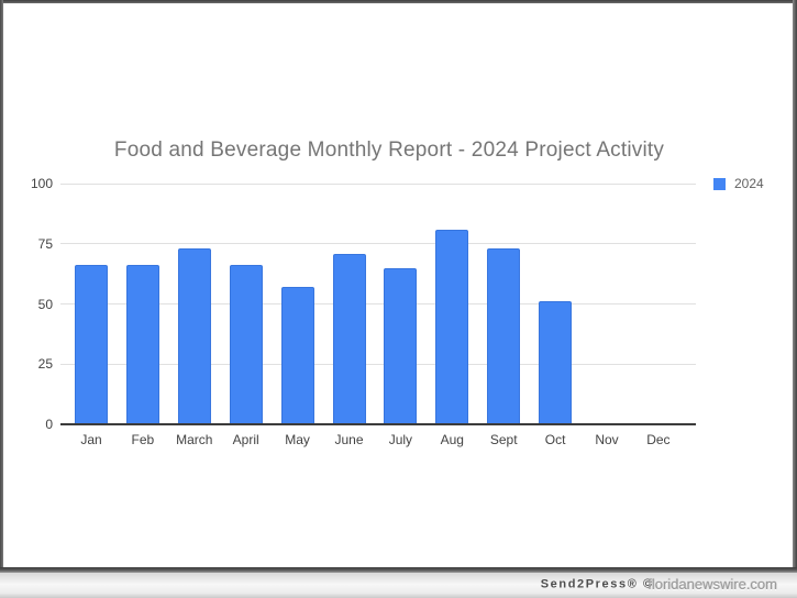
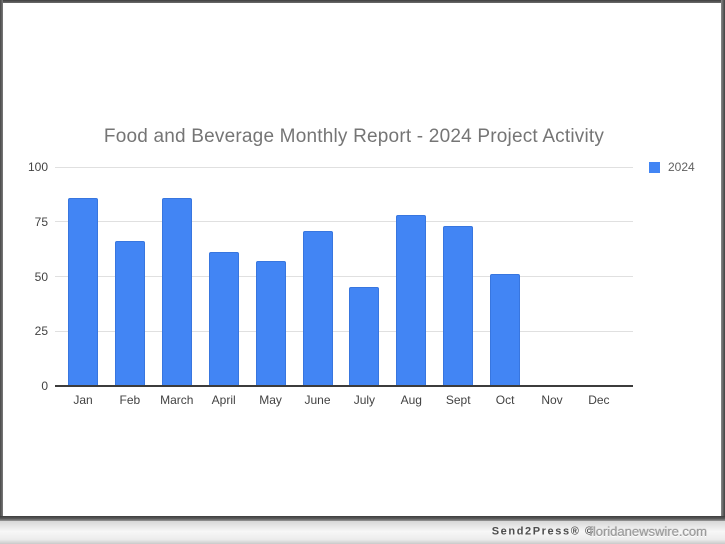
Jan: 66 -> 86
March: 73 -> 86
April: 66 -> 61
July: 65 -> 45
Aug: 81 -> 78
